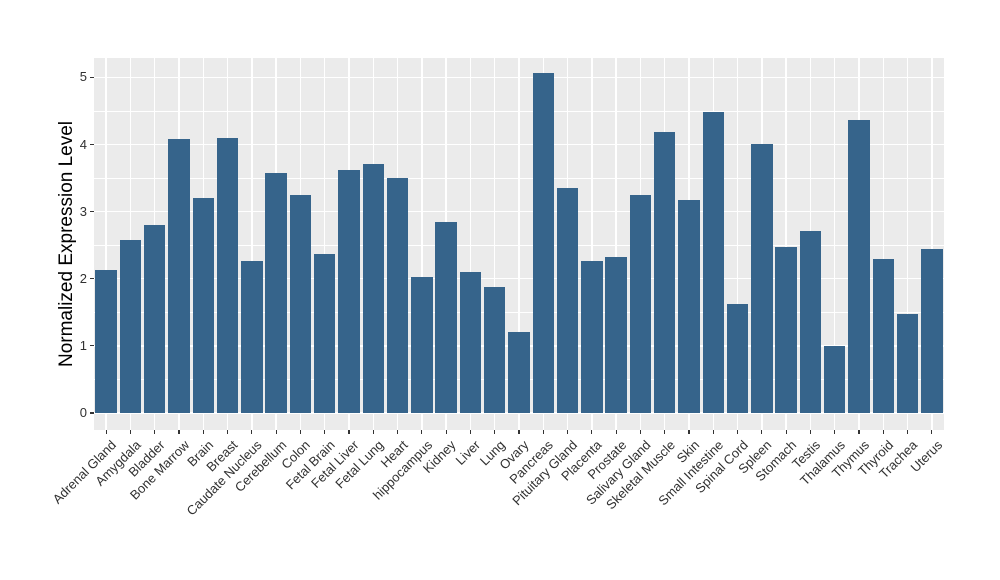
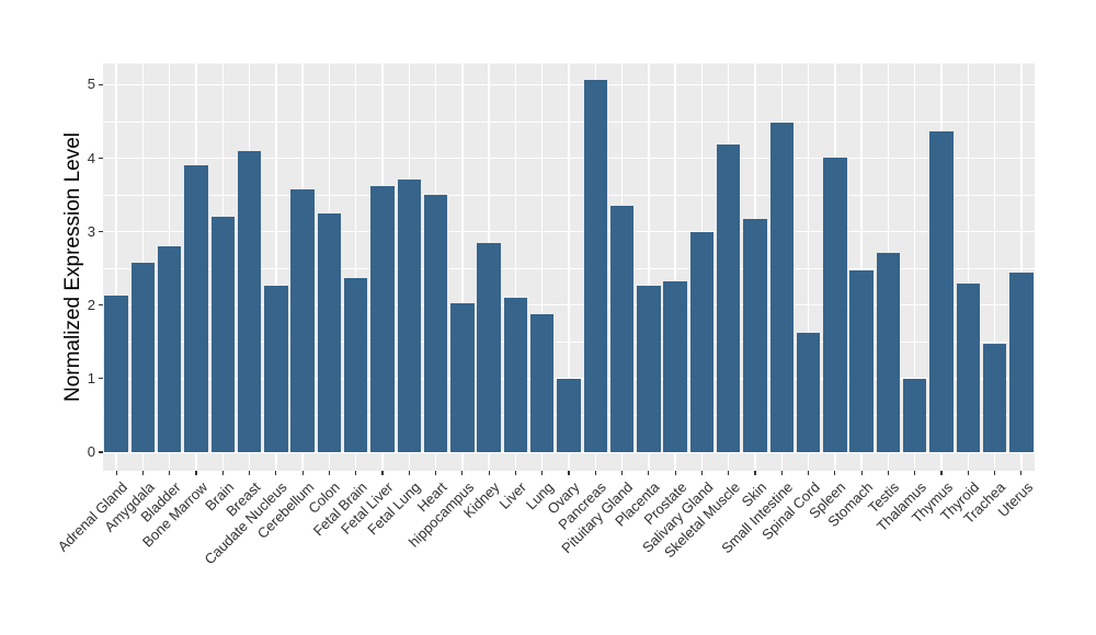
Bone Marrow: 4.1 -> 3.9
Ovary: 1.2 -> 1.0
Salivary Gland: 3.2 -> 3.0
